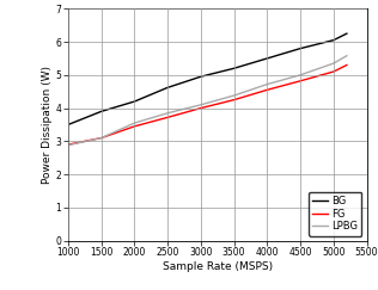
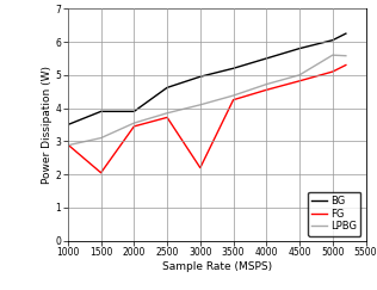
FG/1500: 3.10 -> 2.05
BG/2000: 4.20 -> 3.90
FG/3000: 4.00 -> 2.20
LPBG/5000: 5.35 -> 5.60
